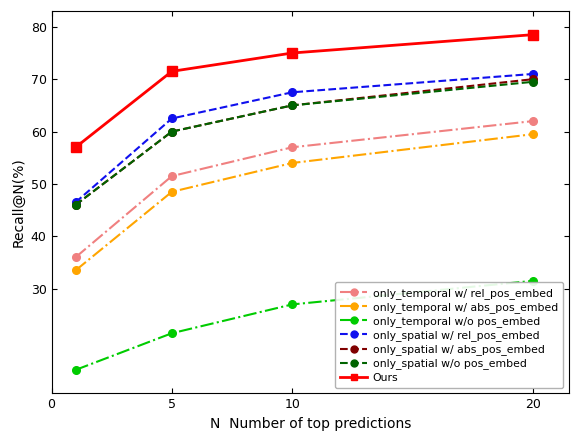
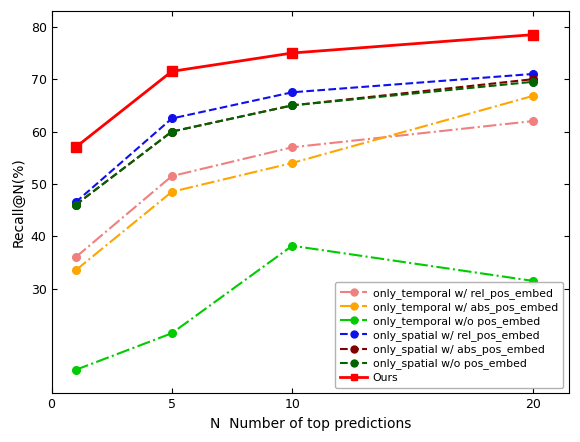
only_temporal w/o pos_embed/10: 27.0 -> 38.2
only_temporal w/ abs_pos_embed/20: 59.5 -> 66.8
